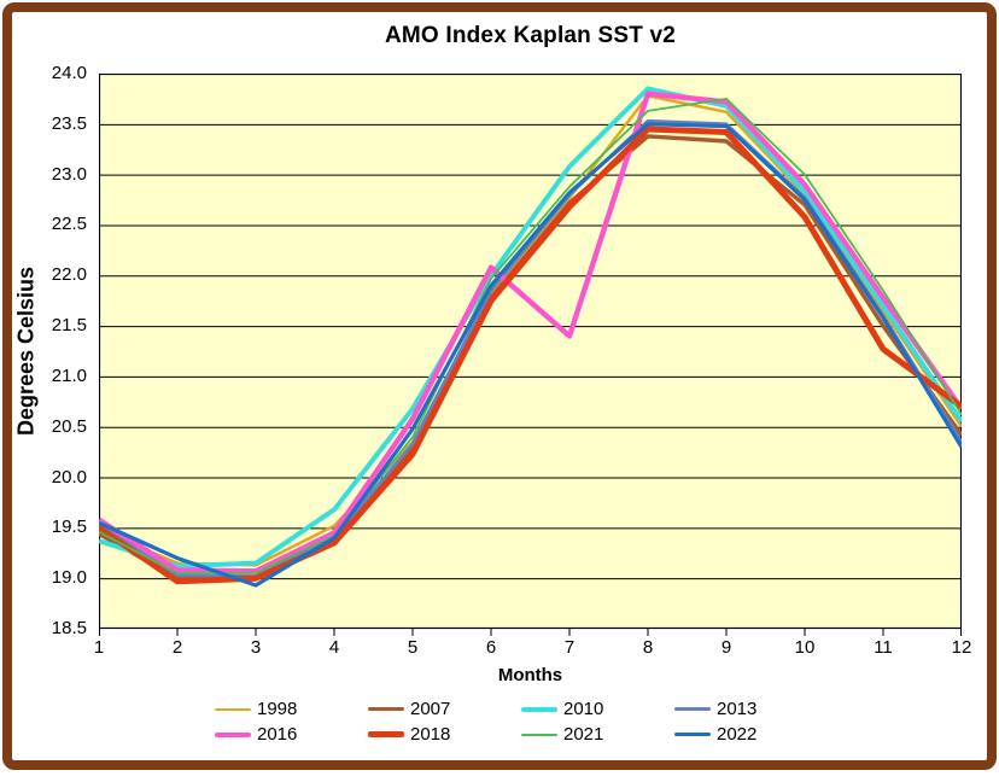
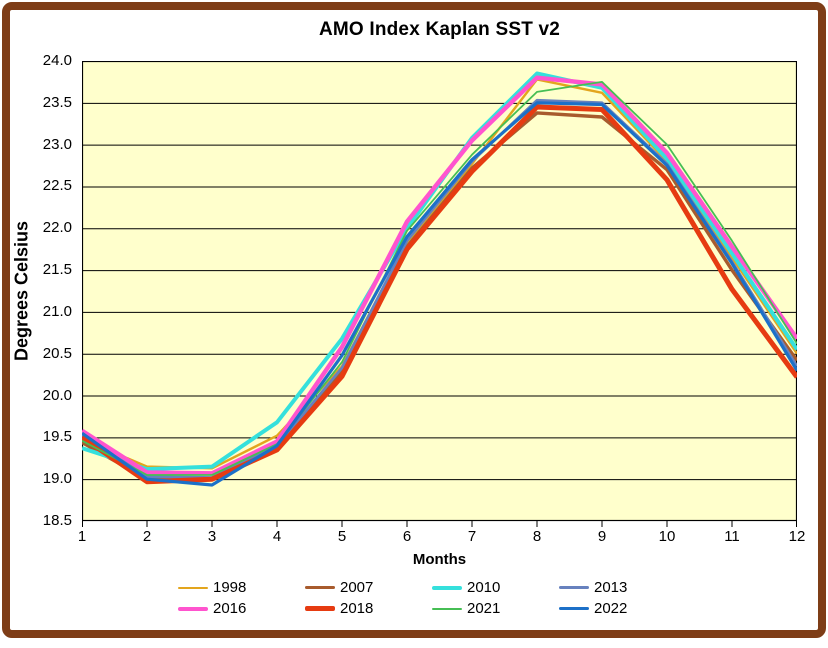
2022/2: 19.2 -> 19.0
2016/7: 21.4 -> 23.1
2018/12: 20.7 -> 20.2
